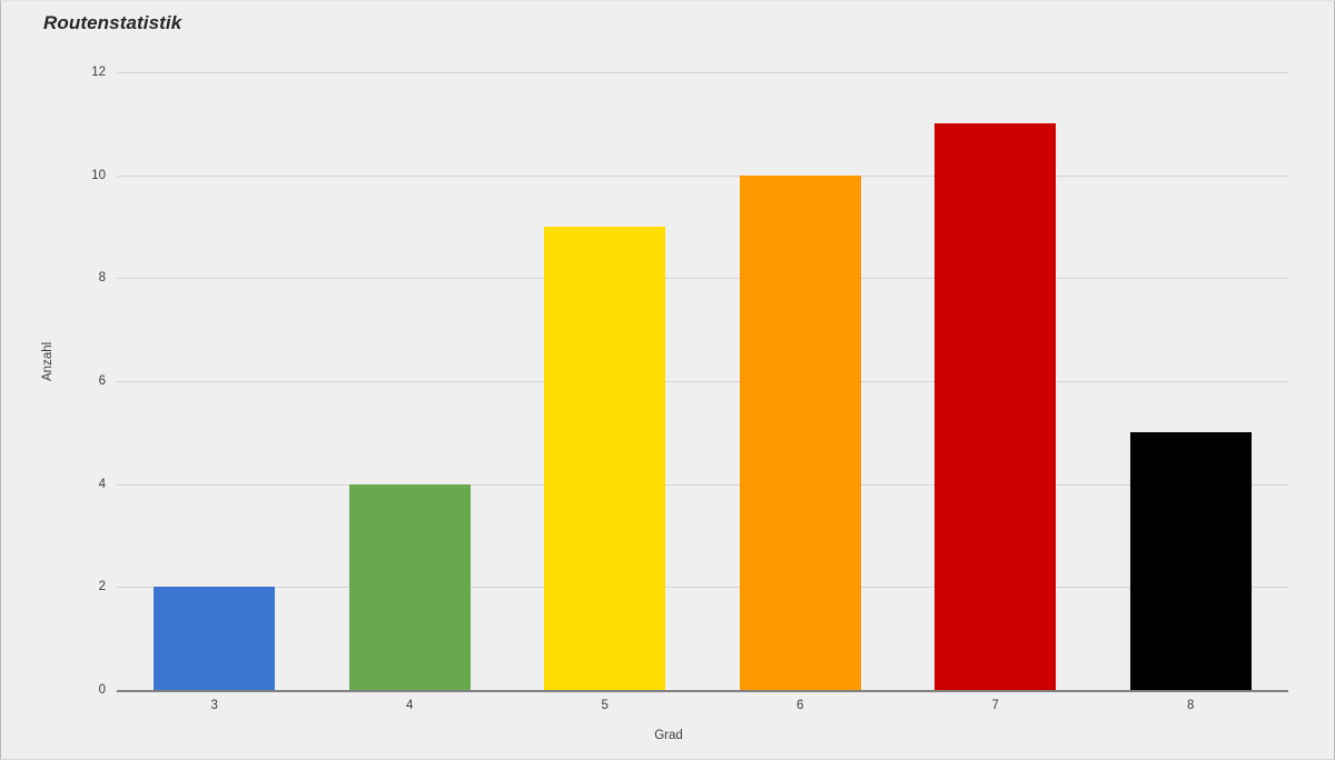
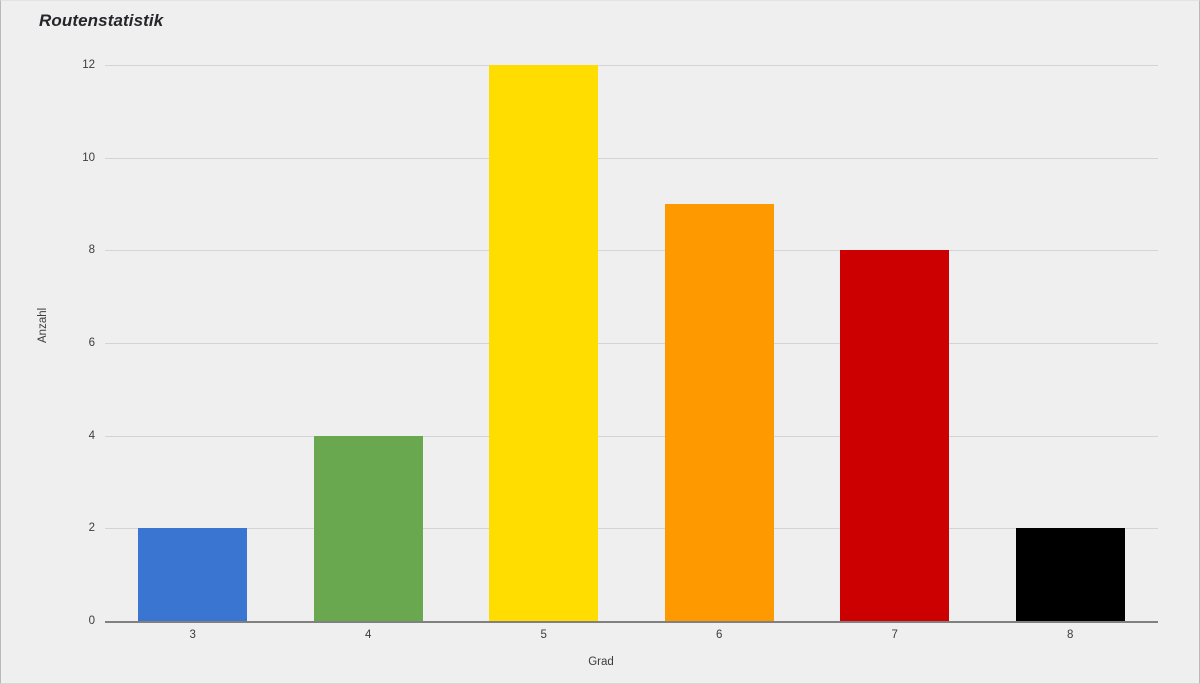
5: 9 -> 12
6: 10 -> 9
7: 11 -> 8
8: 5 -> 2
